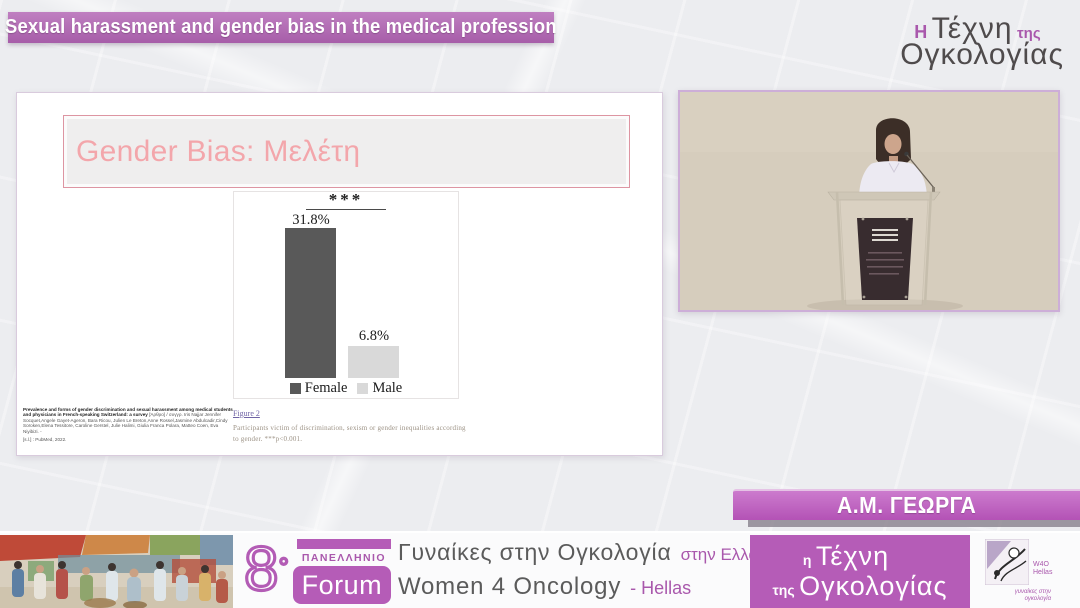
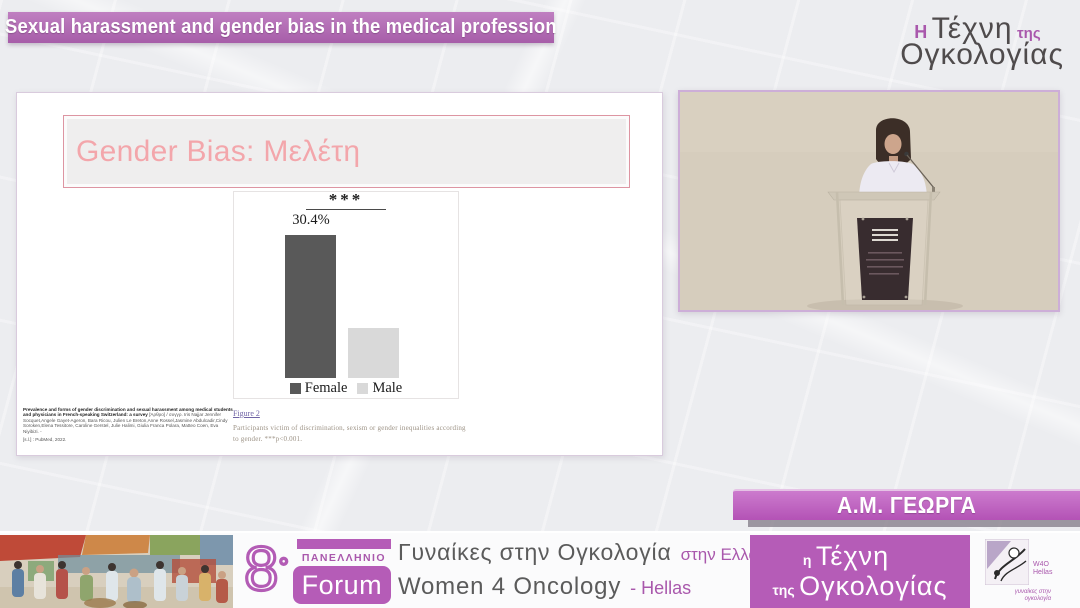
Female: 31.8% -> 30.4%
Male: 6.8% -> 10.7%
